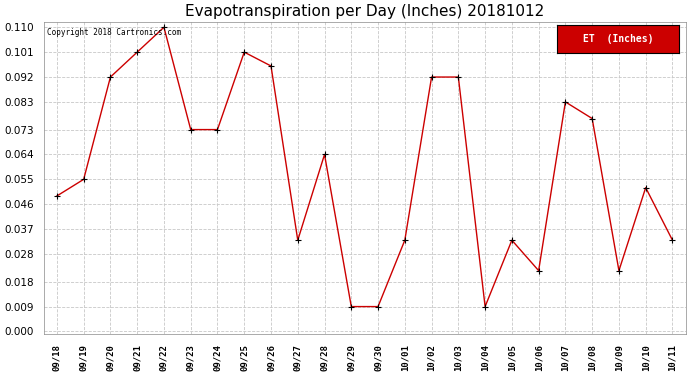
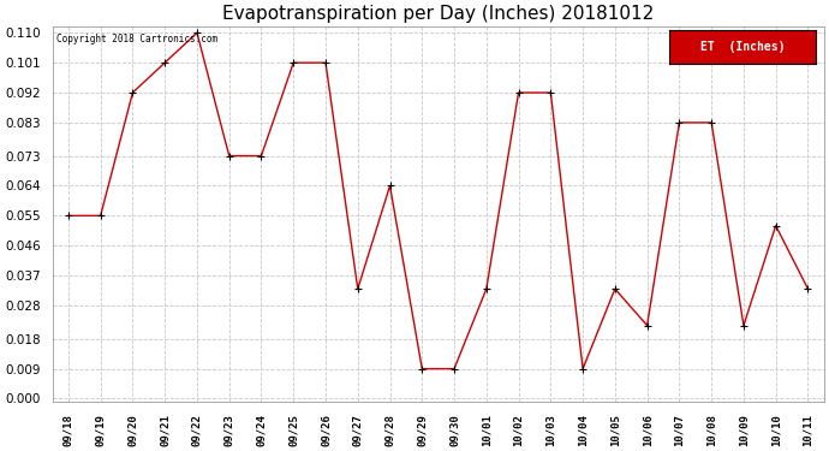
09/18: 0.049 -> 0.055
09/26: 0.096 -> 0.101
10/08: 0.077 -> 0.083
